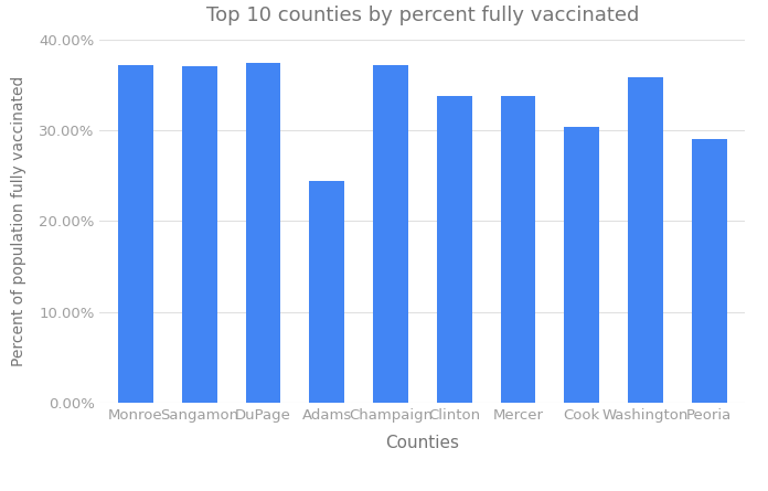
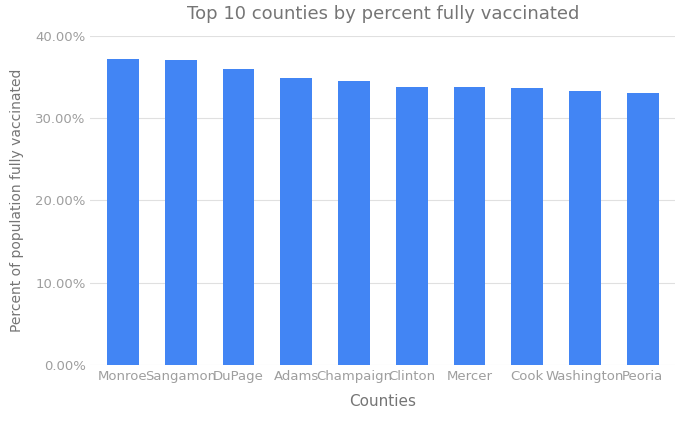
DuPage: 37.4% -> 36.0%
Adams: 24.4% -> 34.9%
Champaign: 37.2% -> 34.5%
Cook: 30.4% -> 33.6%
Washington: 35.8% -> 33.3%
Peoria: 29.0% -> 33.0%
